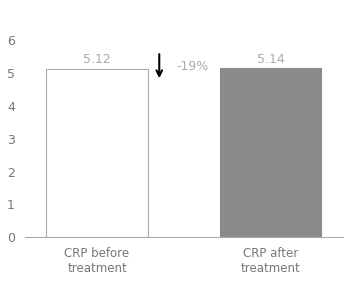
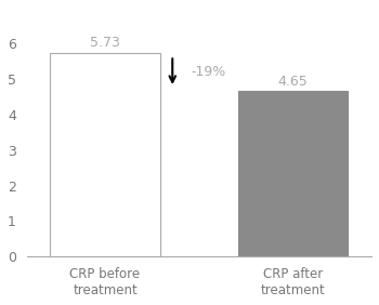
CRP before treatment: 5.12 -> 5.73
CRP after treatment: 5.14 -> 4.65
